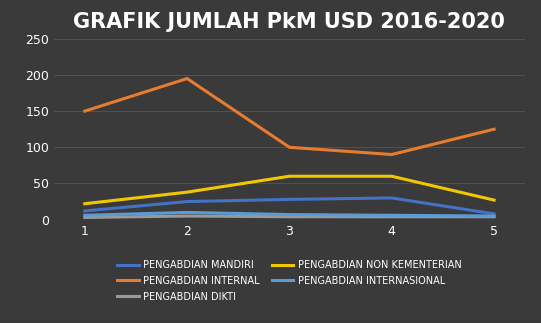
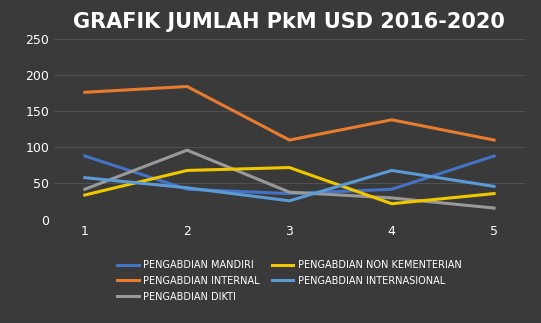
PENGABDIAN MANDIRI/1: 12 -> 88
PENGABDIAN INTERNAL/1: 150 -> 176
PENGABDIAN DIKTI/1: 3 -> 42
PENGABDIAN NON KEMENTERIAN/1: 22 -> 34
PENGABDIAN INTERNASIONAL/1: 6 -> 58
PENGABDIAN MANDIRI/2: 25 -> 42
PENGABDIAN INTERNAL/2: 195 -> 184
PENGABDIAN DIKTI/2: 5 -> 96
PENGABDIAN NON KEMENTERIAN/2: 38 -> 68
PENGABDIAN INTERNASIONAL/2: 10 -> 44
PENGABDIAN MANDIRI/3: 28 -> 36
PENGABDIAN INTERNAL/3: 100 -> 110
PENGABDIAN DIKTI/3: 4 -> 38
PENGABDIAN NON KEMENTERIAN/3: 60 -> 72
PENGABDIAN INTERNASIONAL/3: 7 -> 26
PENGABDIAN MANDIRI/4: 30 -> 42
PENGABDIAN INTERNAL/4: 90 -> 138
PENGABDIAN DIKTI/4: 4 -> 30
PENGABDIAN NON KEMENTERIAN/4: 60 -> 22
PENGABDIAN INTERNASIONAL/4: 6 -> 68
PENGABDIAN MANDIRI/5: 8 -> 88
PENGABDIAN INTERNAL/5: 125 -> 110
PENGABDIAN DIKTI/5: 4 -> 16
PENGABDIAN NON KEMENTERIAN/5: 27 -> 36
PENGABDIAN INTERNASIONAL/5: 5 -> 46
